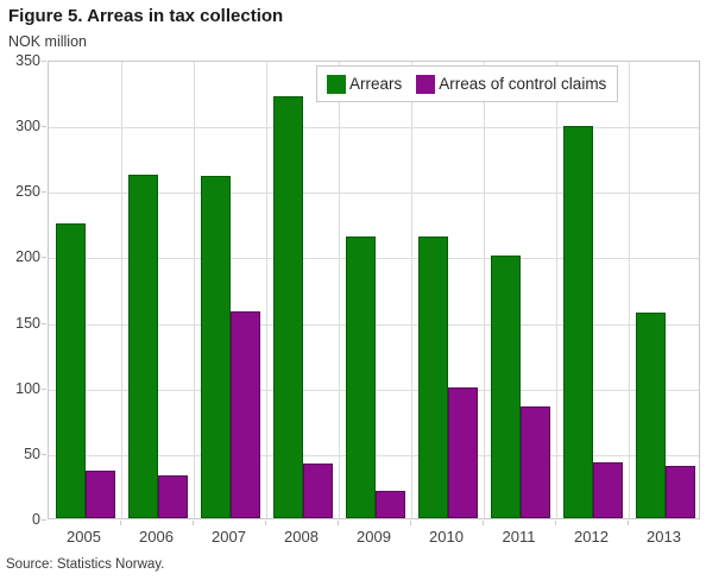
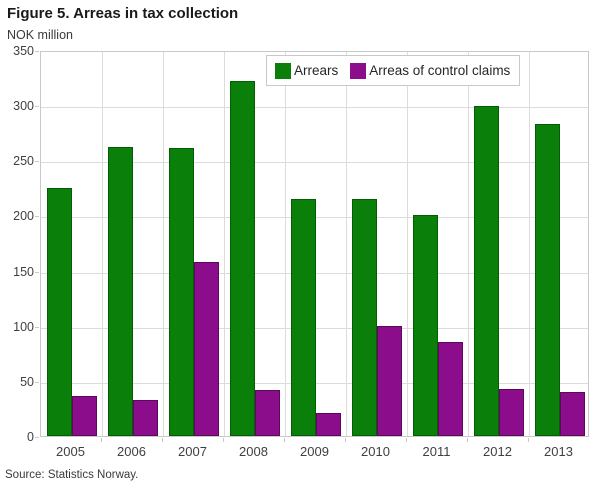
Arrears/2013: 157 -> 283
